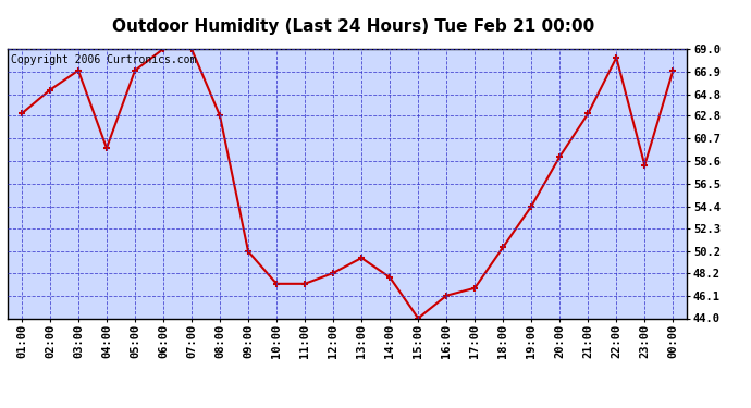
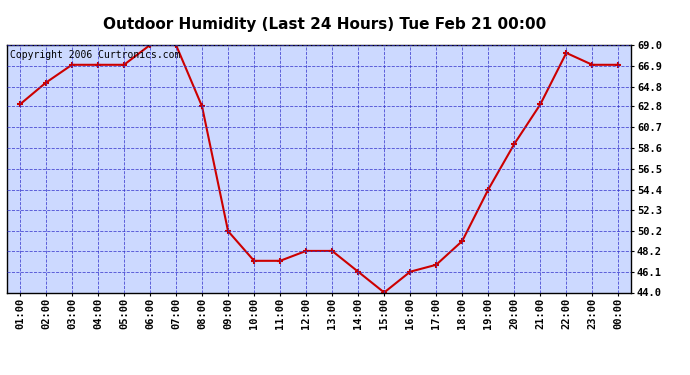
04:00: 59.8 -> 67.0
13:00: 49.6 -> 48.2
14:00: 47.8 -> 46.1
18:00: 50.6 -> 49.2
23:00: 58.2 -> 67.0
